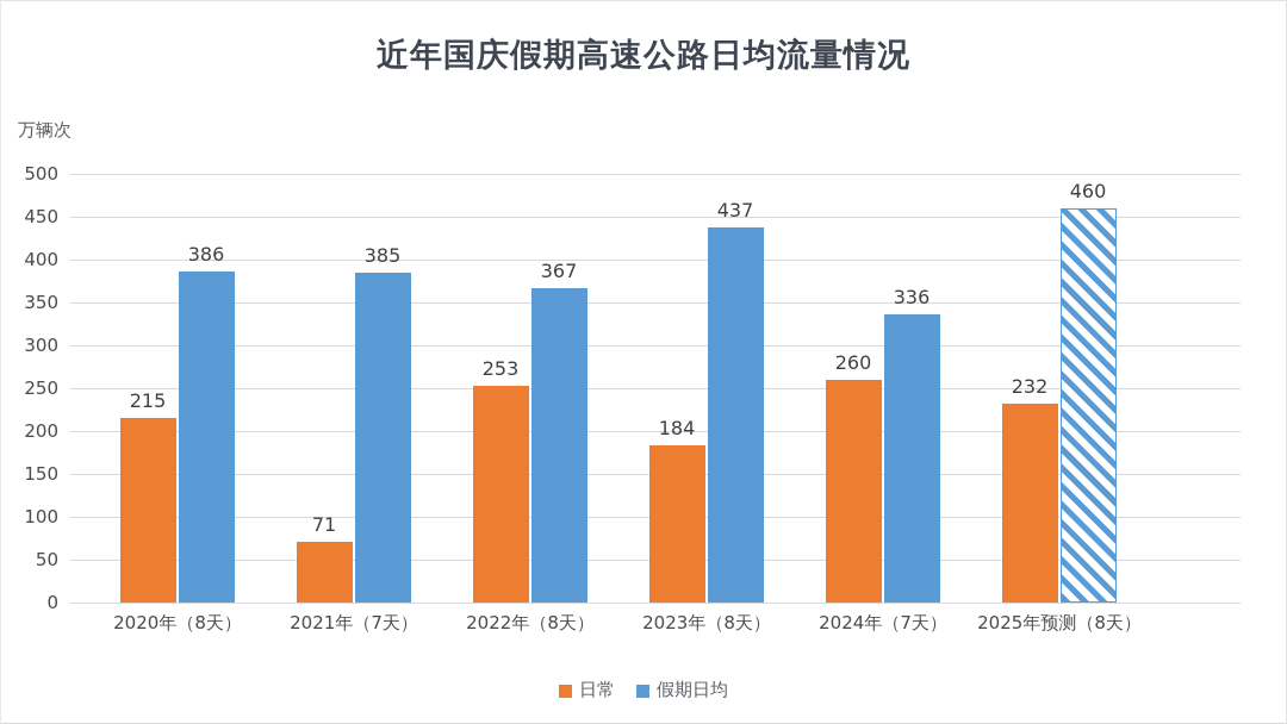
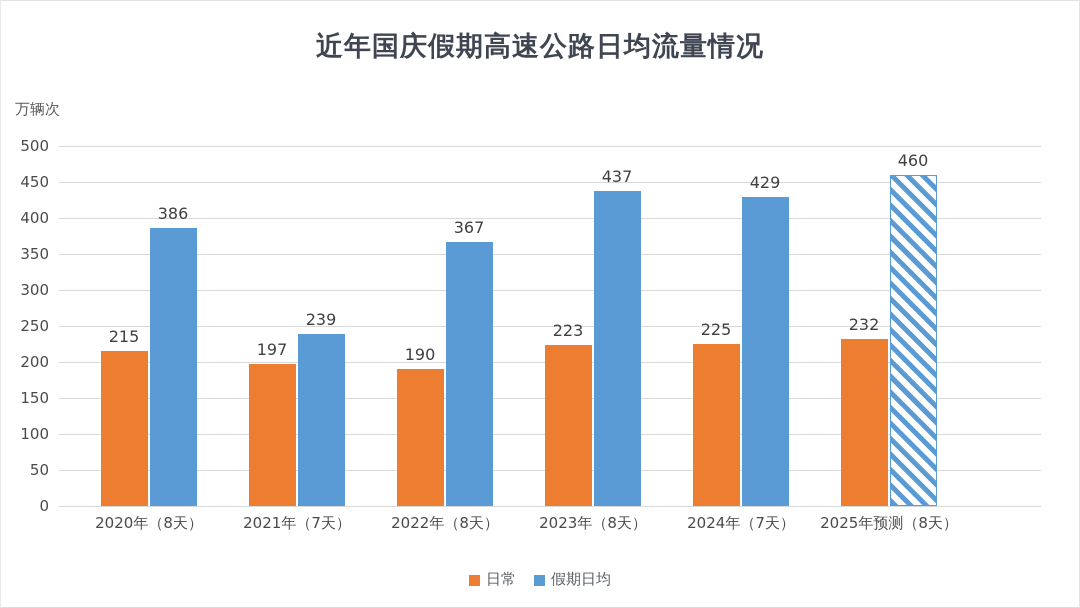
日常/2021年（7天）: 71 -> 197
假期日均/2021年（7天）: 385 -> 239
日常/2022年（8天）: 253 -> 190
日常/2023年（8天）: 184 -> 223
日常/2024年（7天）: 260 -> 225
假期日均/2024年（7天）: 336 -> 429
